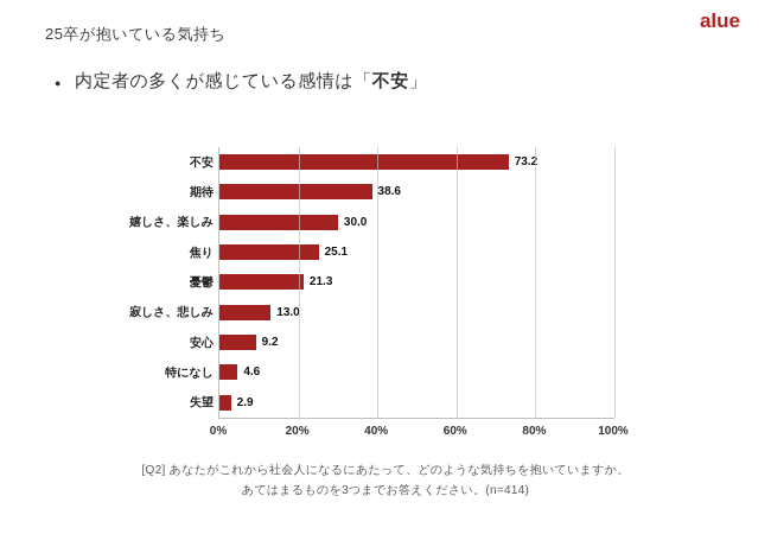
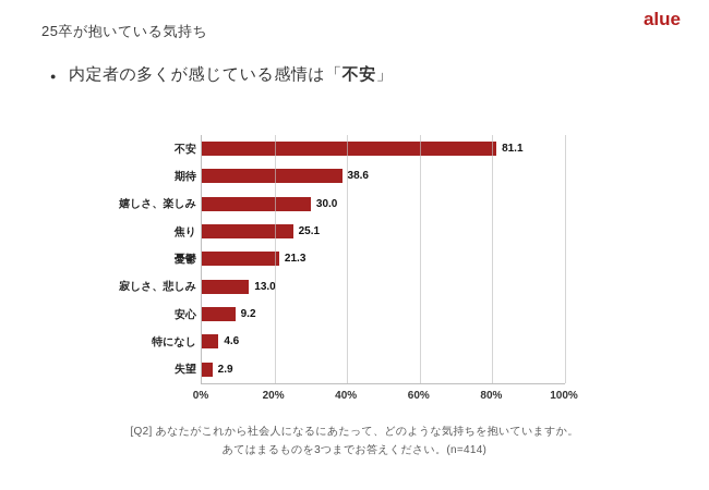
不安: 73.2 -> 81.1
